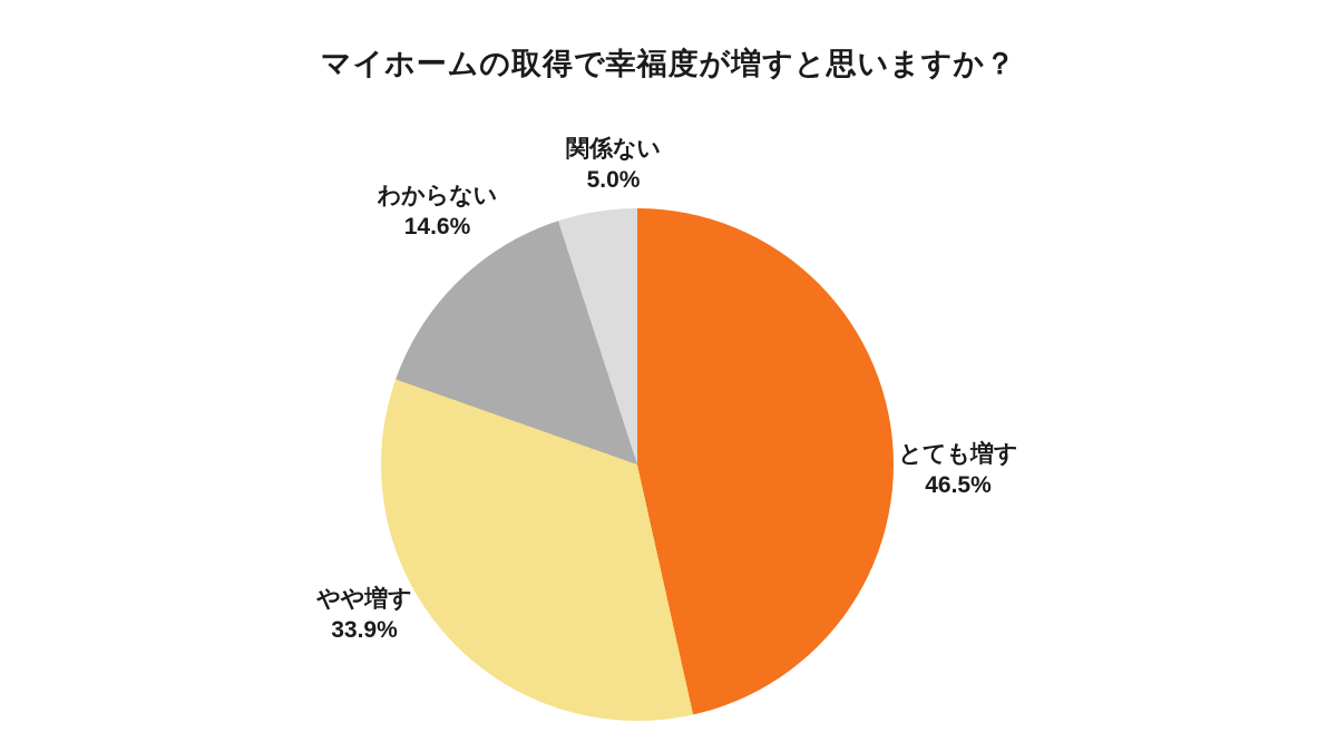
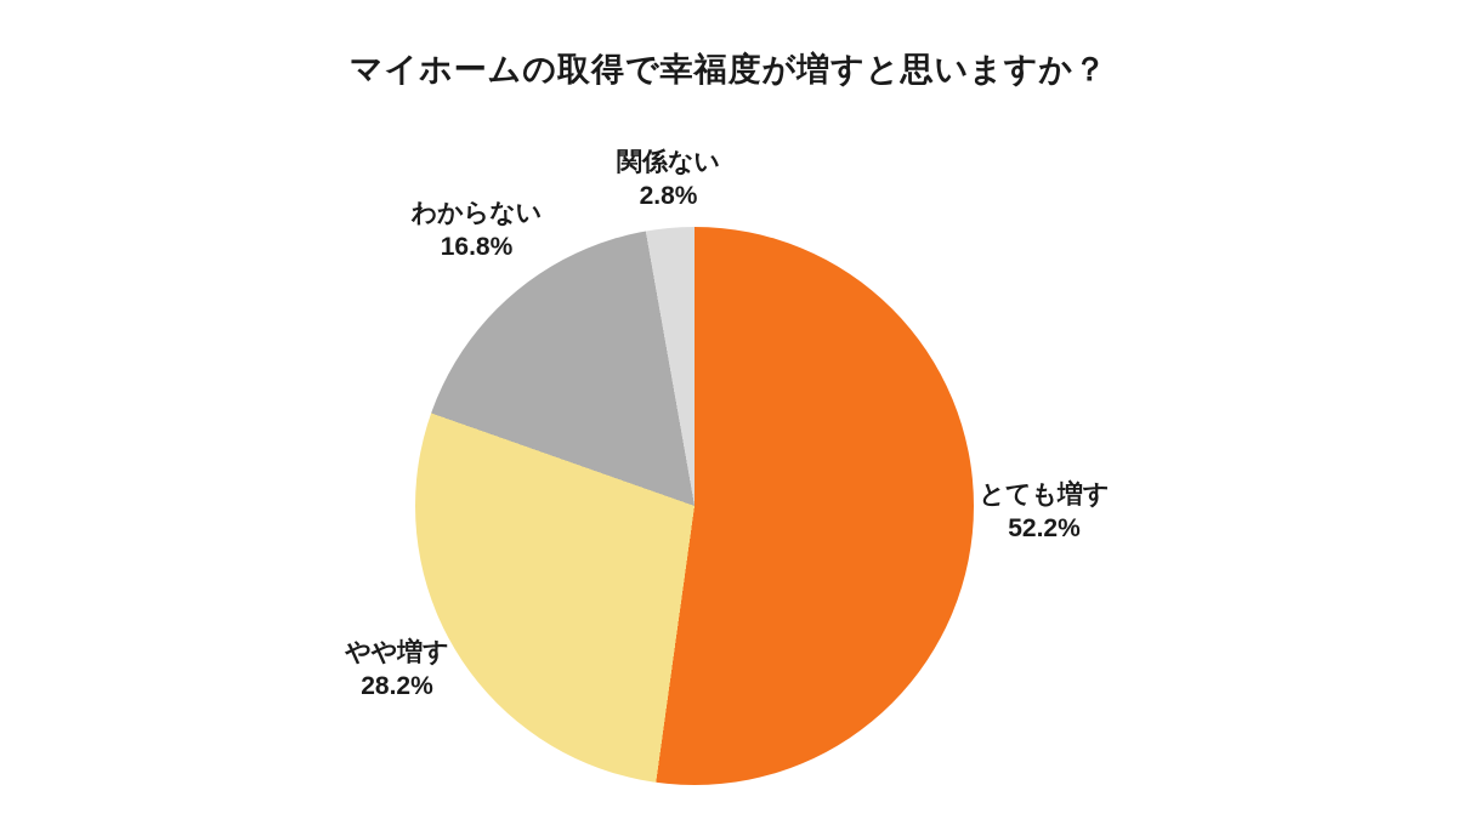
とても増す: 46.5% -> 52.2%
やや増す: 33.9% -> 28.2%
わからない: 14.6% -> 16.8%
関係ない: 5.0% -> 2.8%
